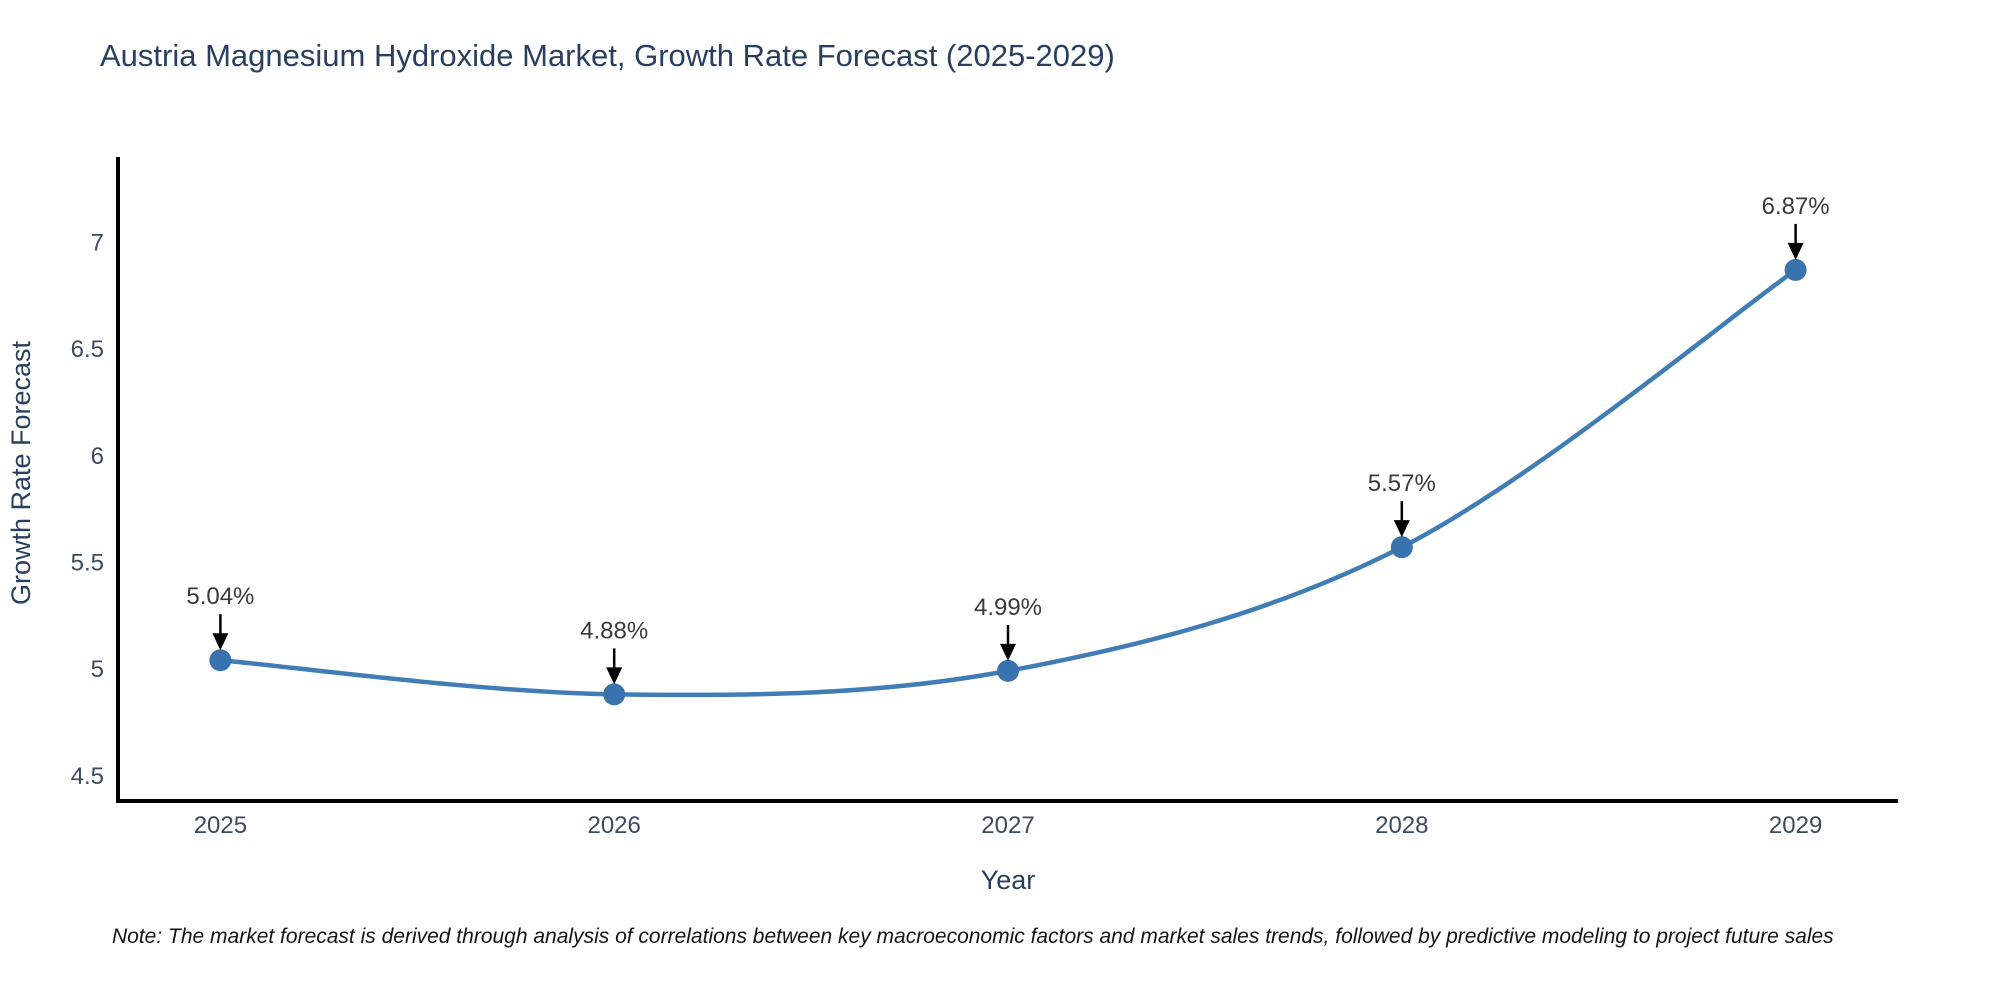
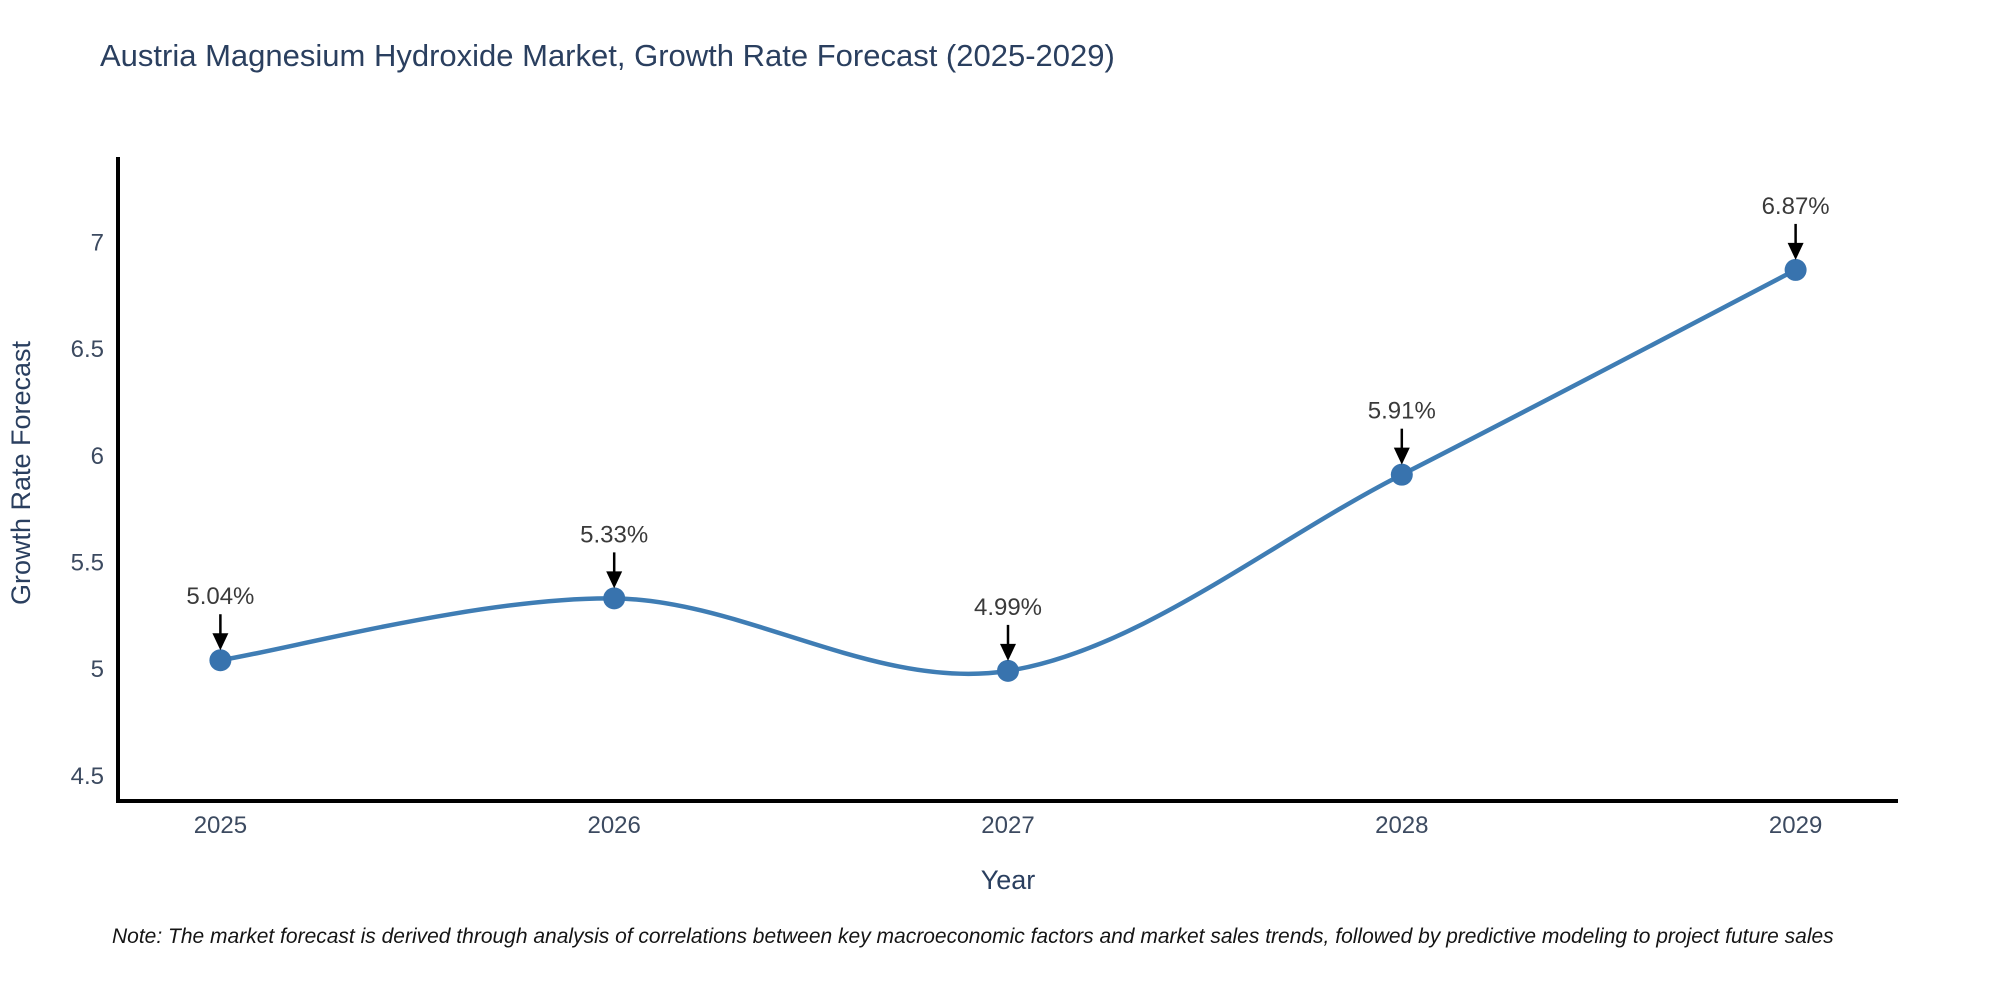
2026: 4.88% -> 5.33%
2028: 5.57% -> 5.91%
